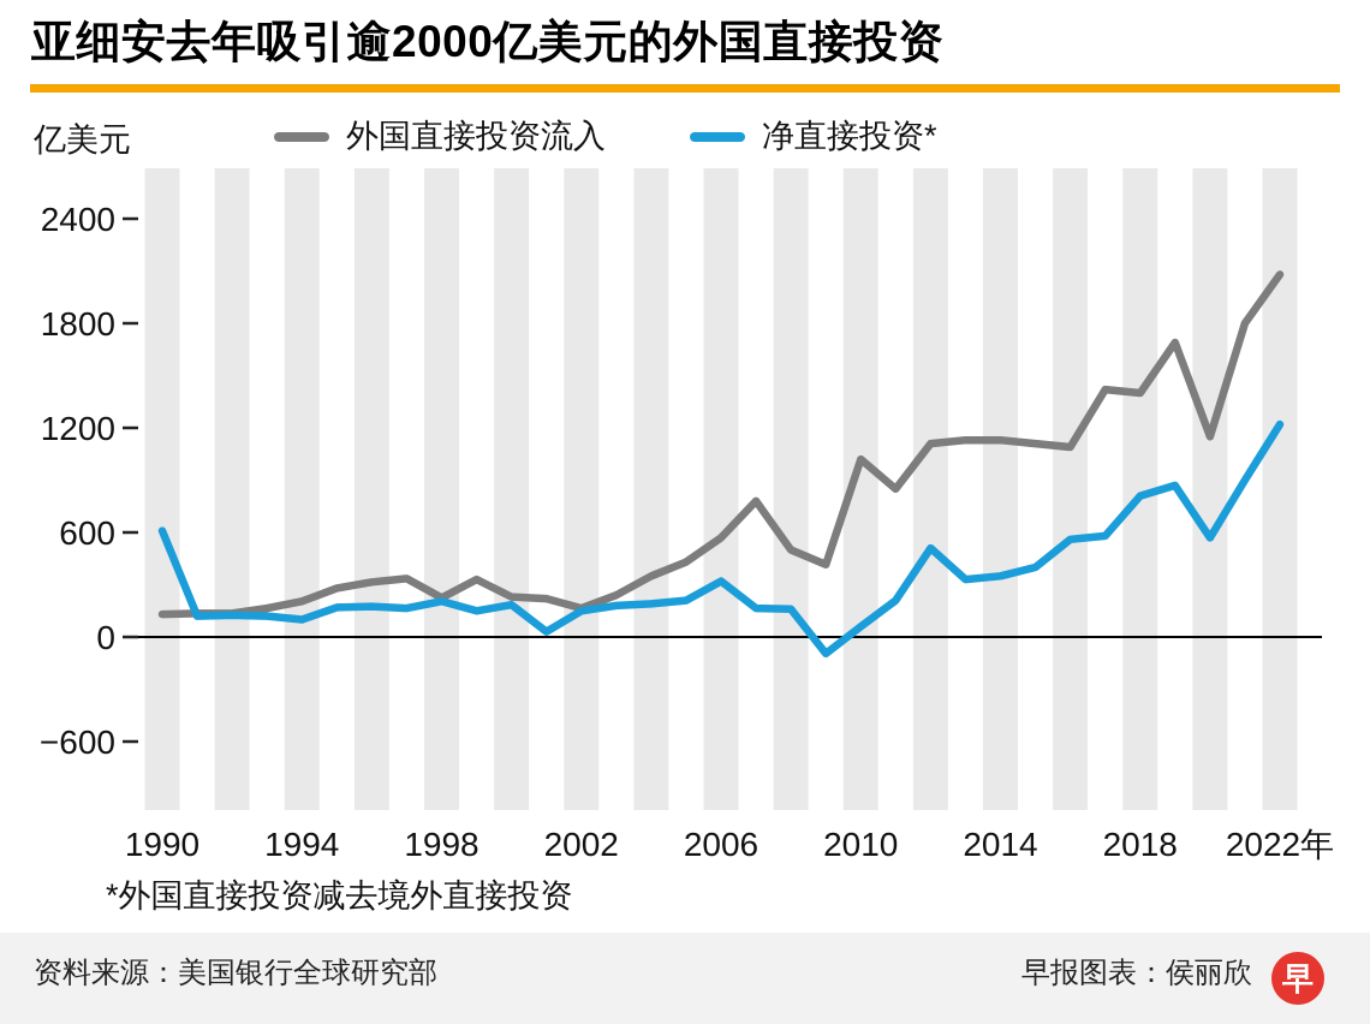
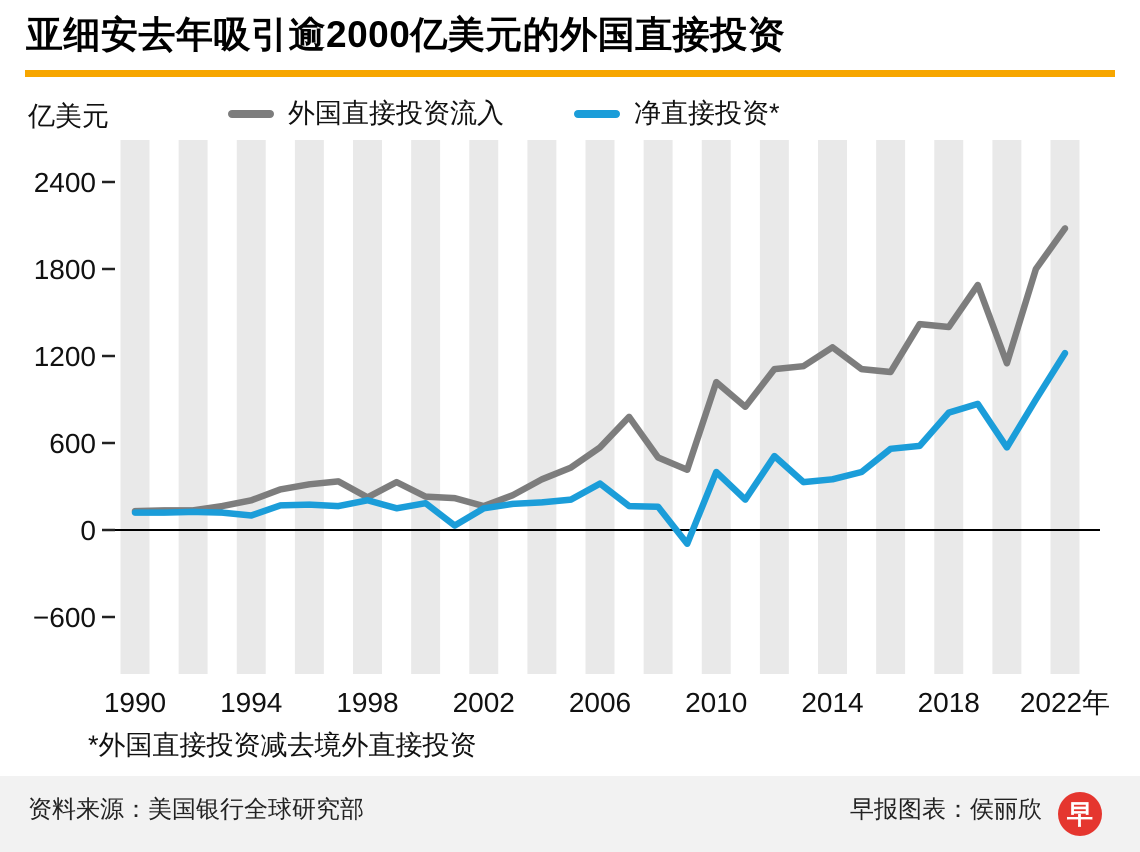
净直接投资*/1990: 610 -> 120
净直接投资*/2010: 60 -> 400
外国直接投资流入/2014: 1130 -> 1260
